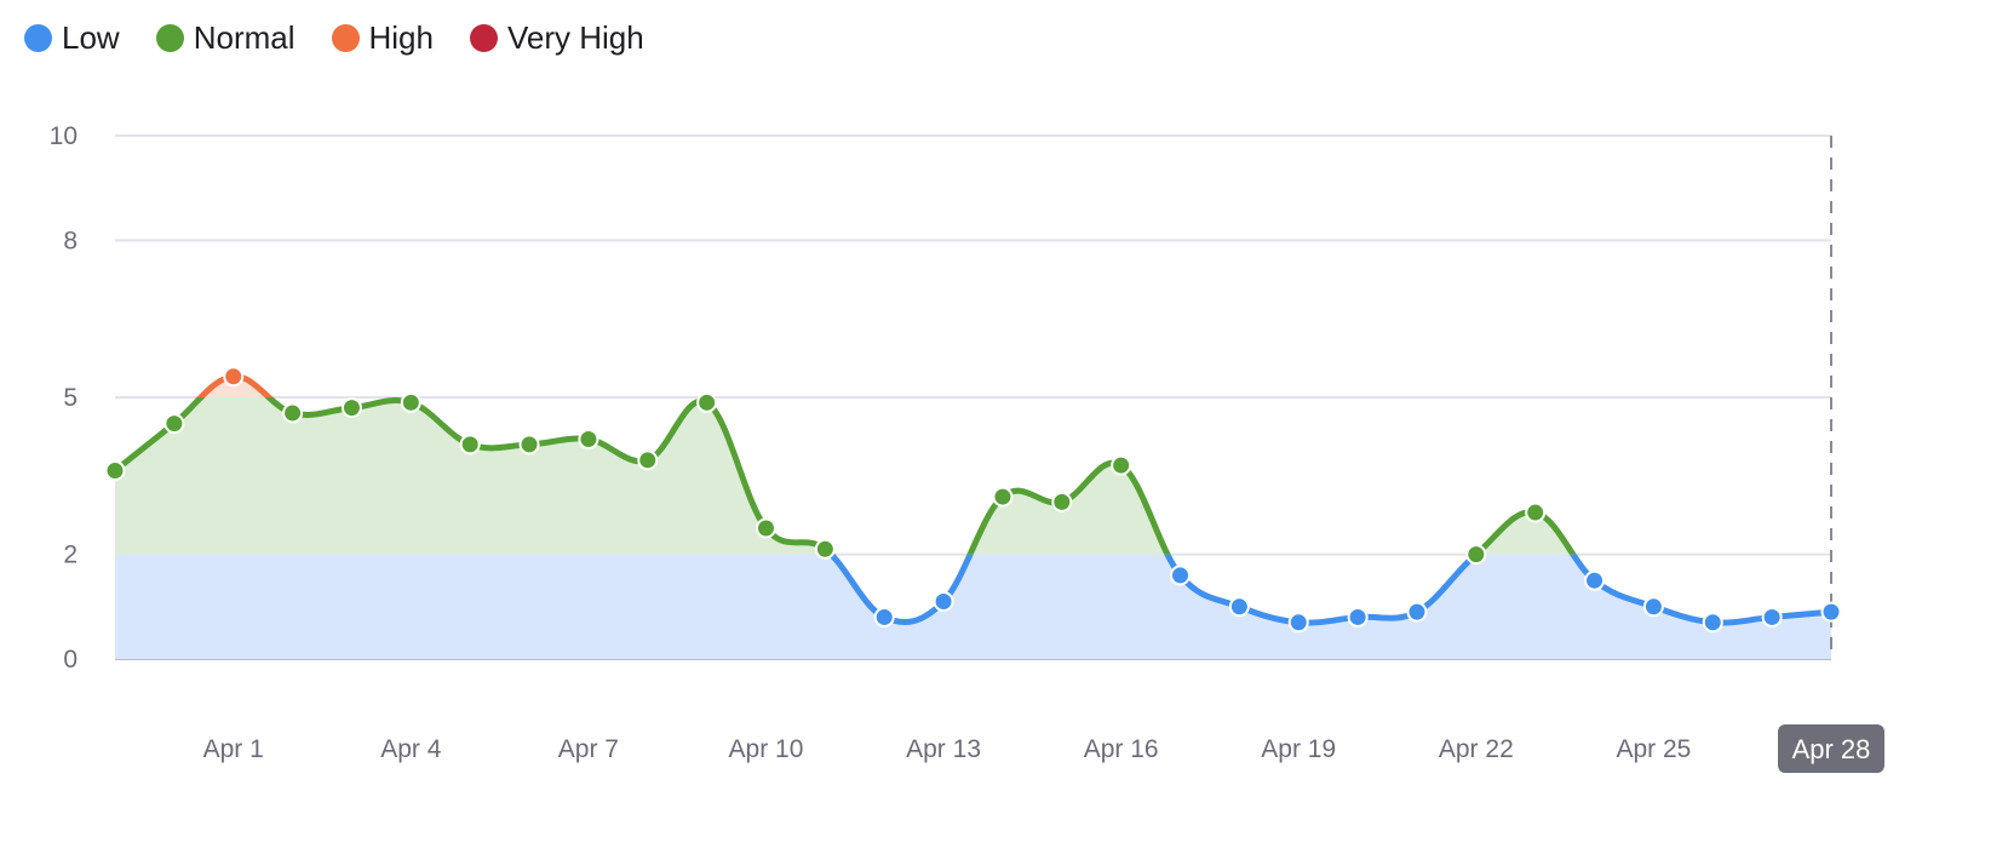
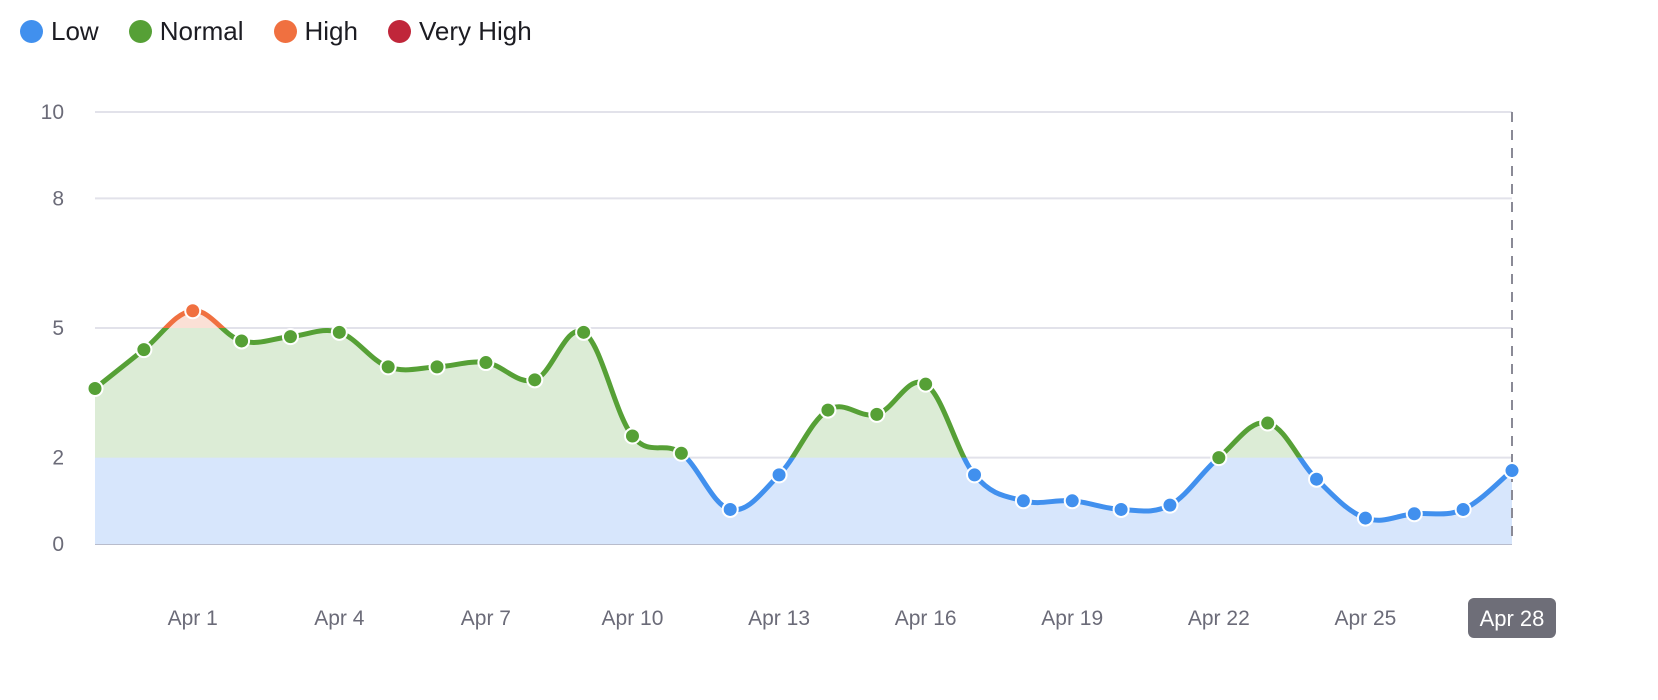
Apr 13: 1.1 -> 1.6
Apr 19: 0.7 -> 1.0
Apr 25: 1.0 -> 0.6
Apr 28: 0.9 -> 1.7
